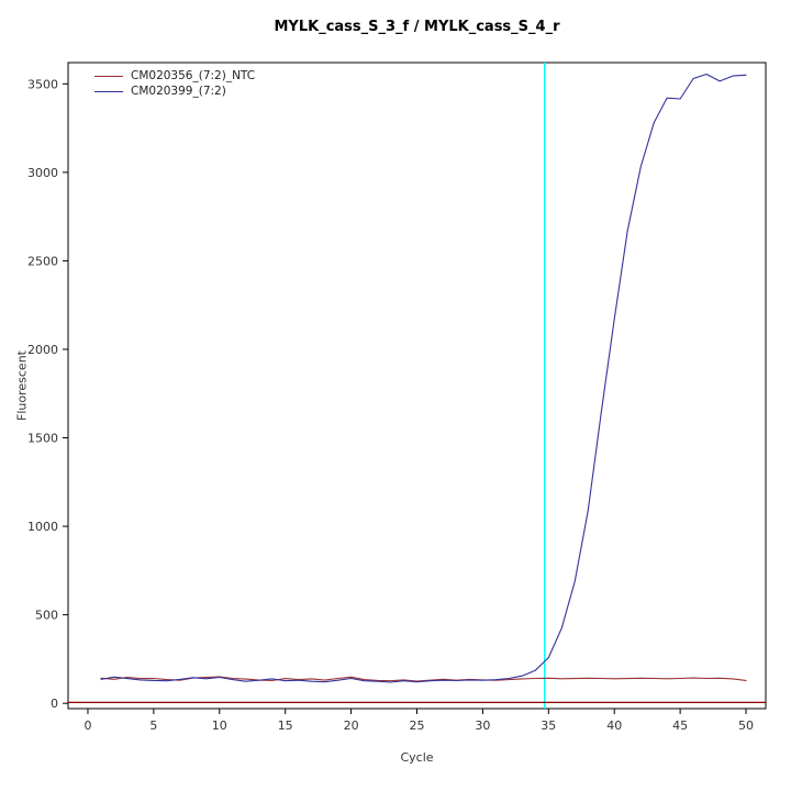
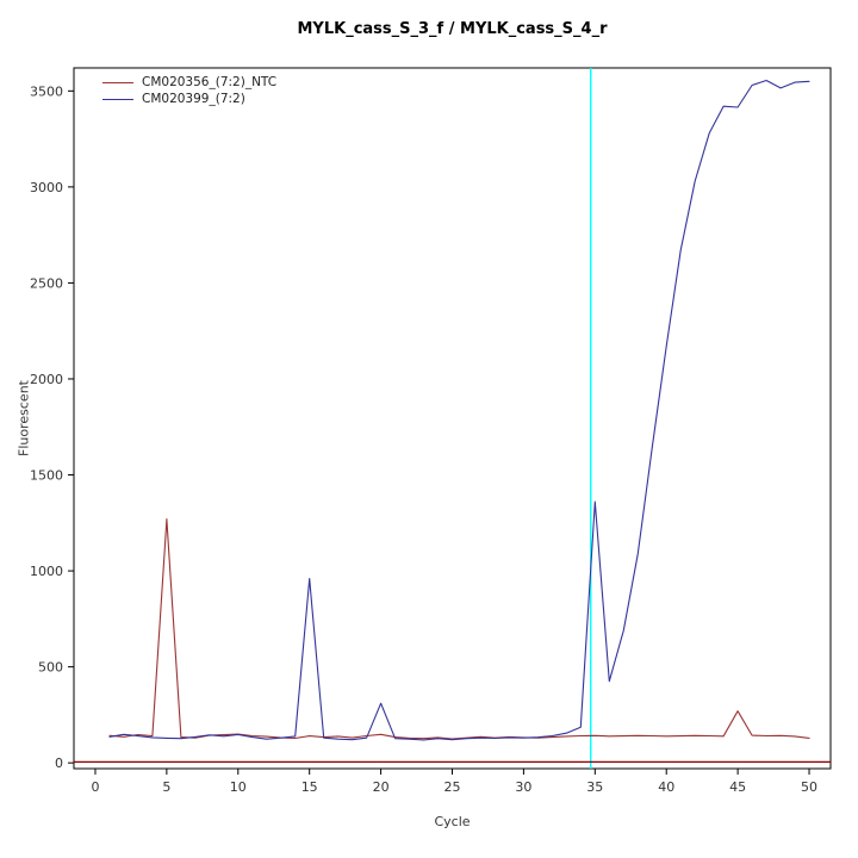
CM020356_(7:2)_NTC/5: 140 -> 1270
CM020399_(7:2)/15: 130 -> 960
CM020399_(7:2)/20: 140 -> 310
CM020399_(7:2)/35: 260 -> 1360
CM020356_(7:2)_NTC/45: 140 -> 270
